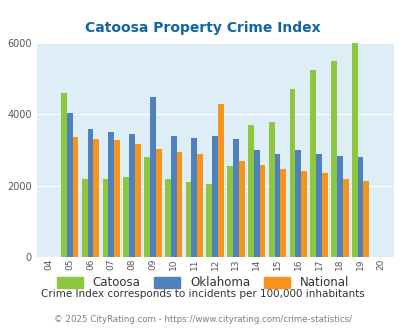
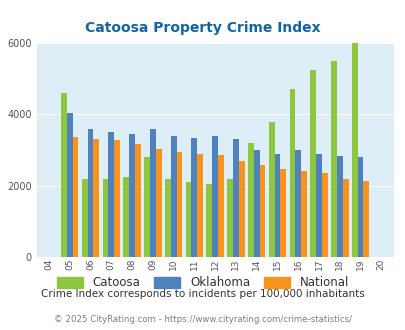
Oklahoma/09: 4500 -> 3600
National/12: 4300 -> 2870
Catoosa/13: 2550 -> 2200
Catoosa/14: 3700 -> 3200
